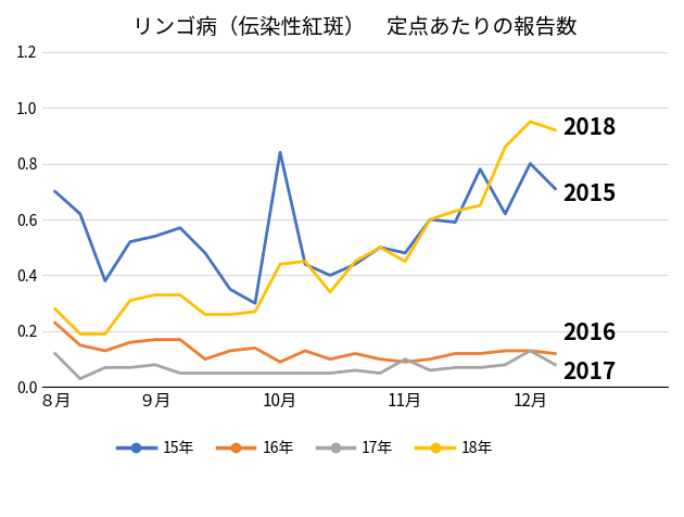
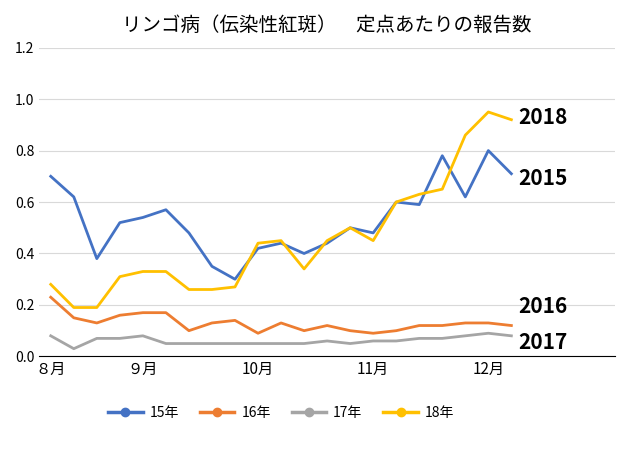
17年/８月: 0.12 -> 0.08
15年/10月: 0.84 -> 0.42
17年/11月: 0.10 -> 0.06
17年/12月: 0.13 -> 0.09
